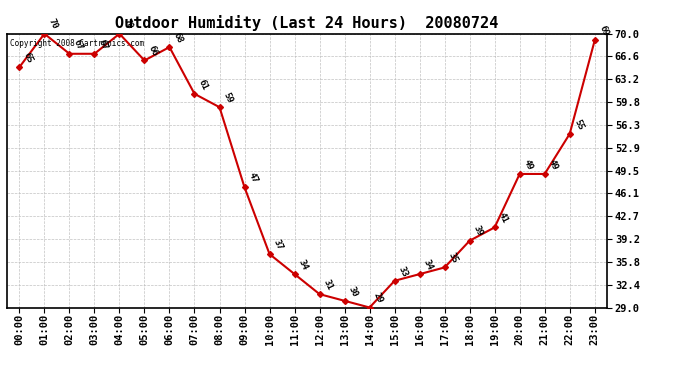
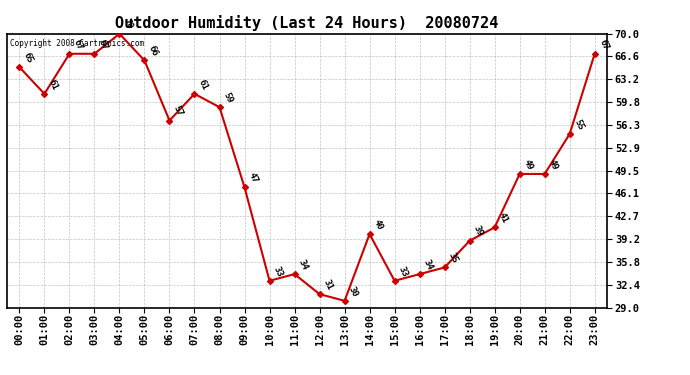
01:00: 70 -> 61
06:00: 68 -> 57
10:00: 37 -> 33
14:00: 29 -> 40
23:00: 69 -> 67
